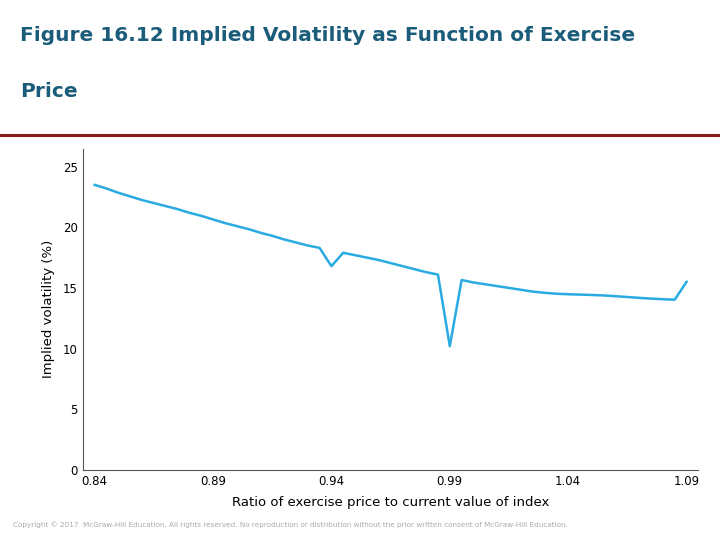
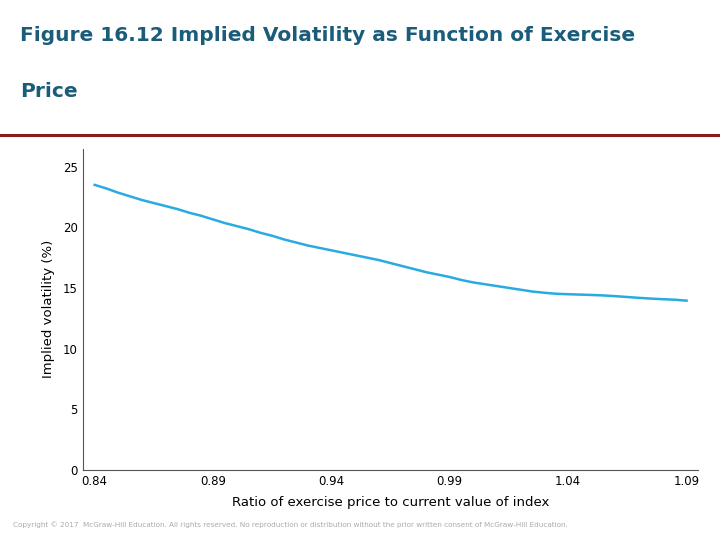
0.94: 16.8 -> 18.1
0.99: 10.2 -> 15.9
1.09: 15.5 -> 13.9
